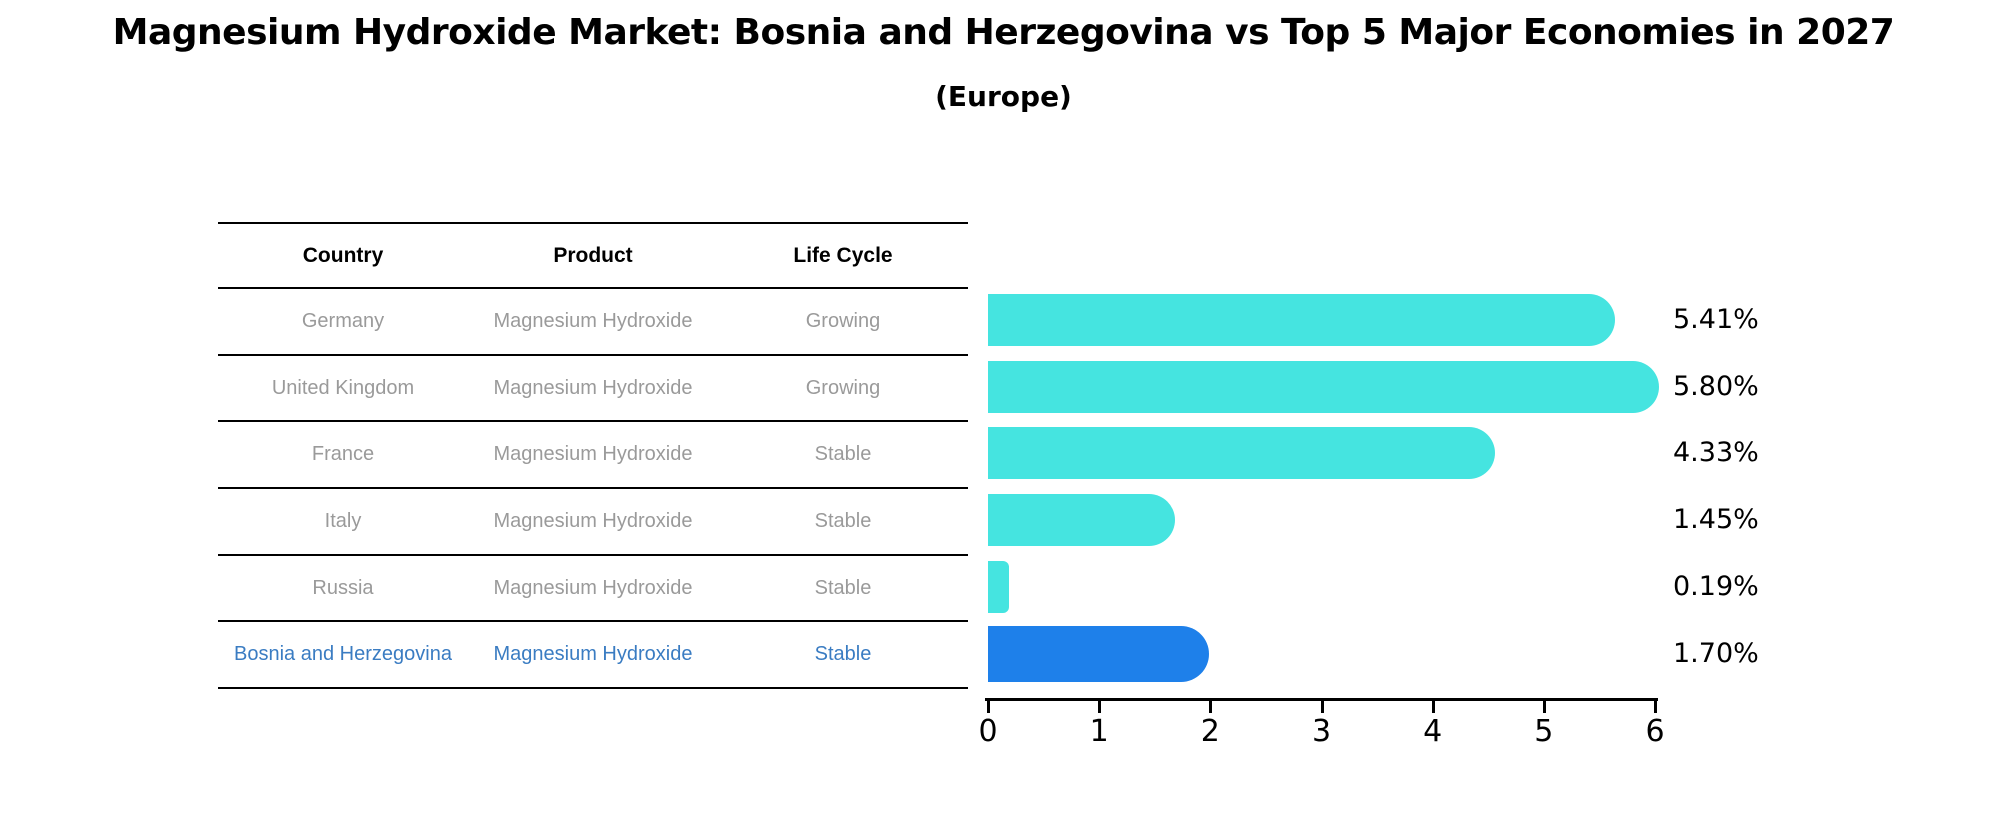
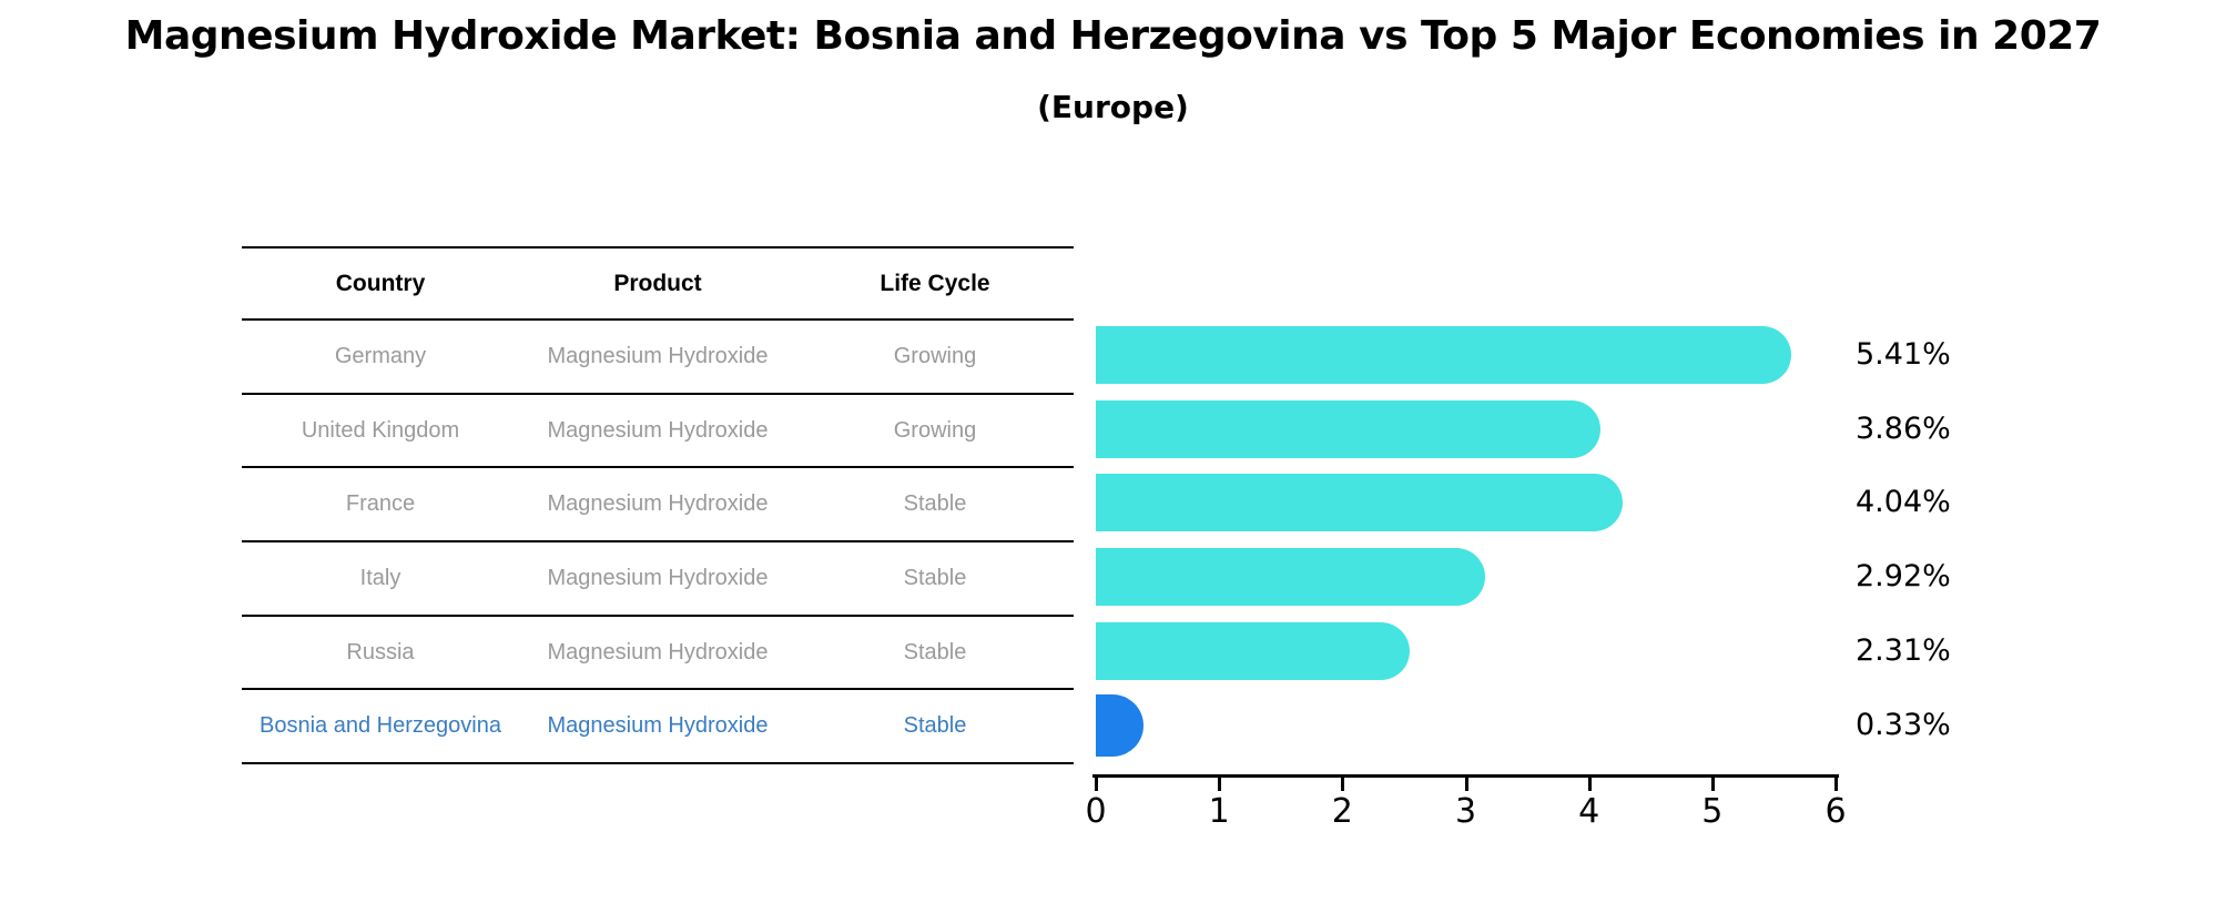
United Kingdom: 5.80% -> 3.86%
France: 4.33% -> 4.04%
Italy: 1.45% -> 2.92%
Russia: 0.19% -> 2.31%
Bosnia and Herzegovina: 1.70% -> 0.33%
